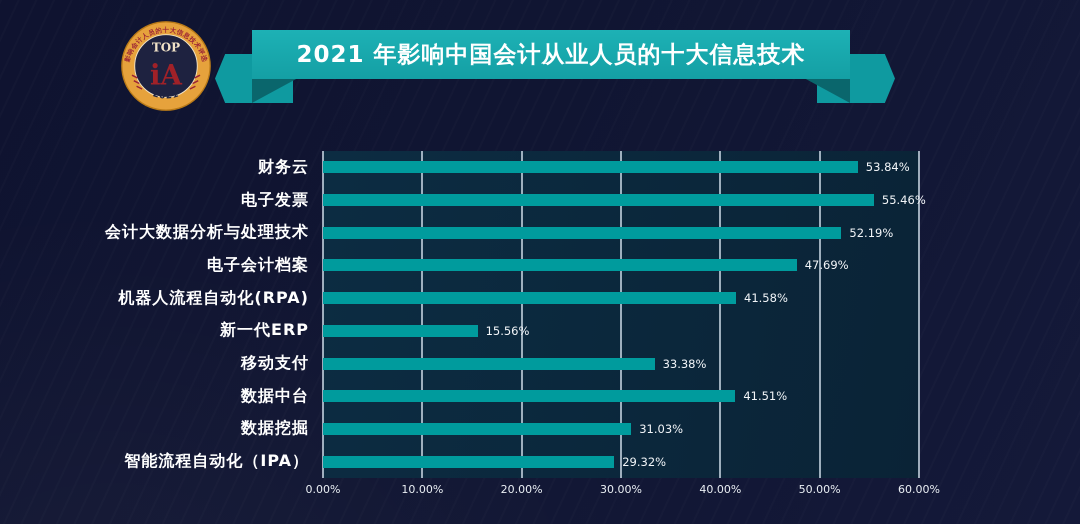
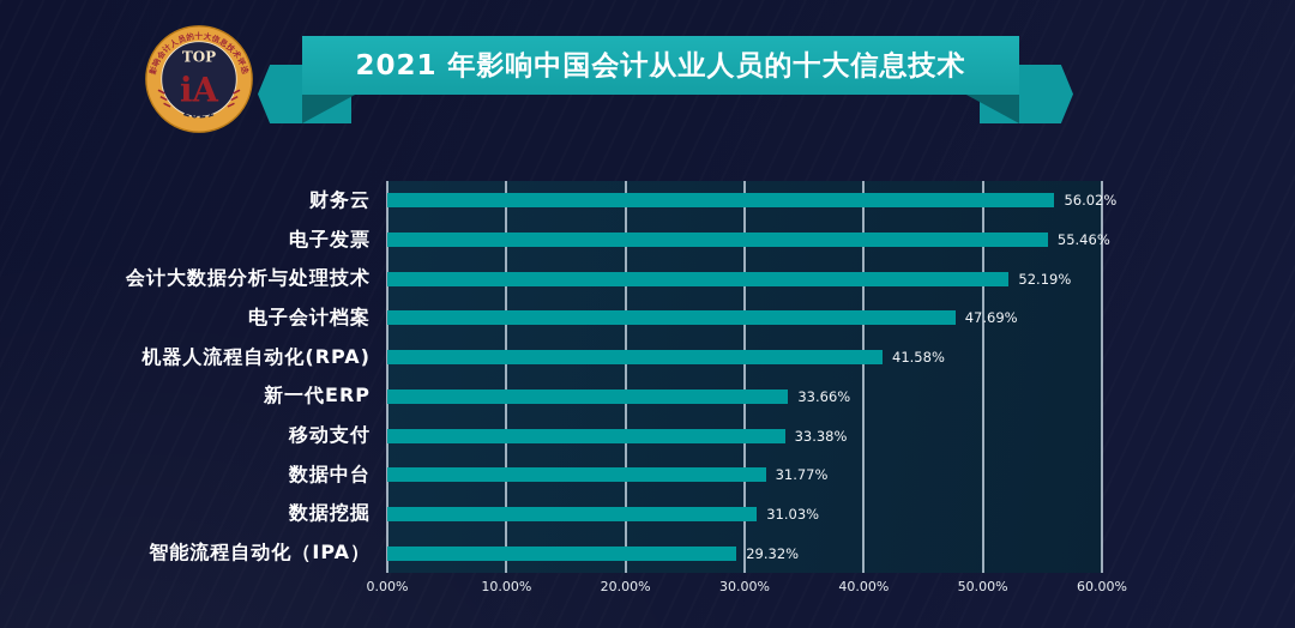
财务云: 53.84% -> 56.02%
新一代ERP: 15.56% -> 33.66%
数据中台: 41.51% -> 31.77%
